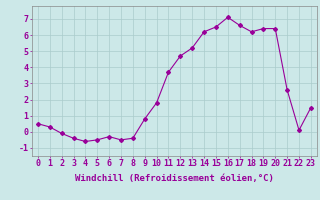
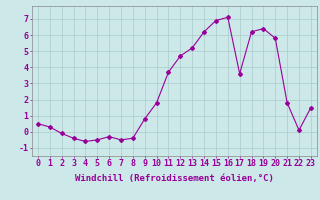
15: 6.5 -> 6.9
17: 6.6 -> 3.6
20: 6.4 -> 5.8
21: 2.6 -> 1.8
